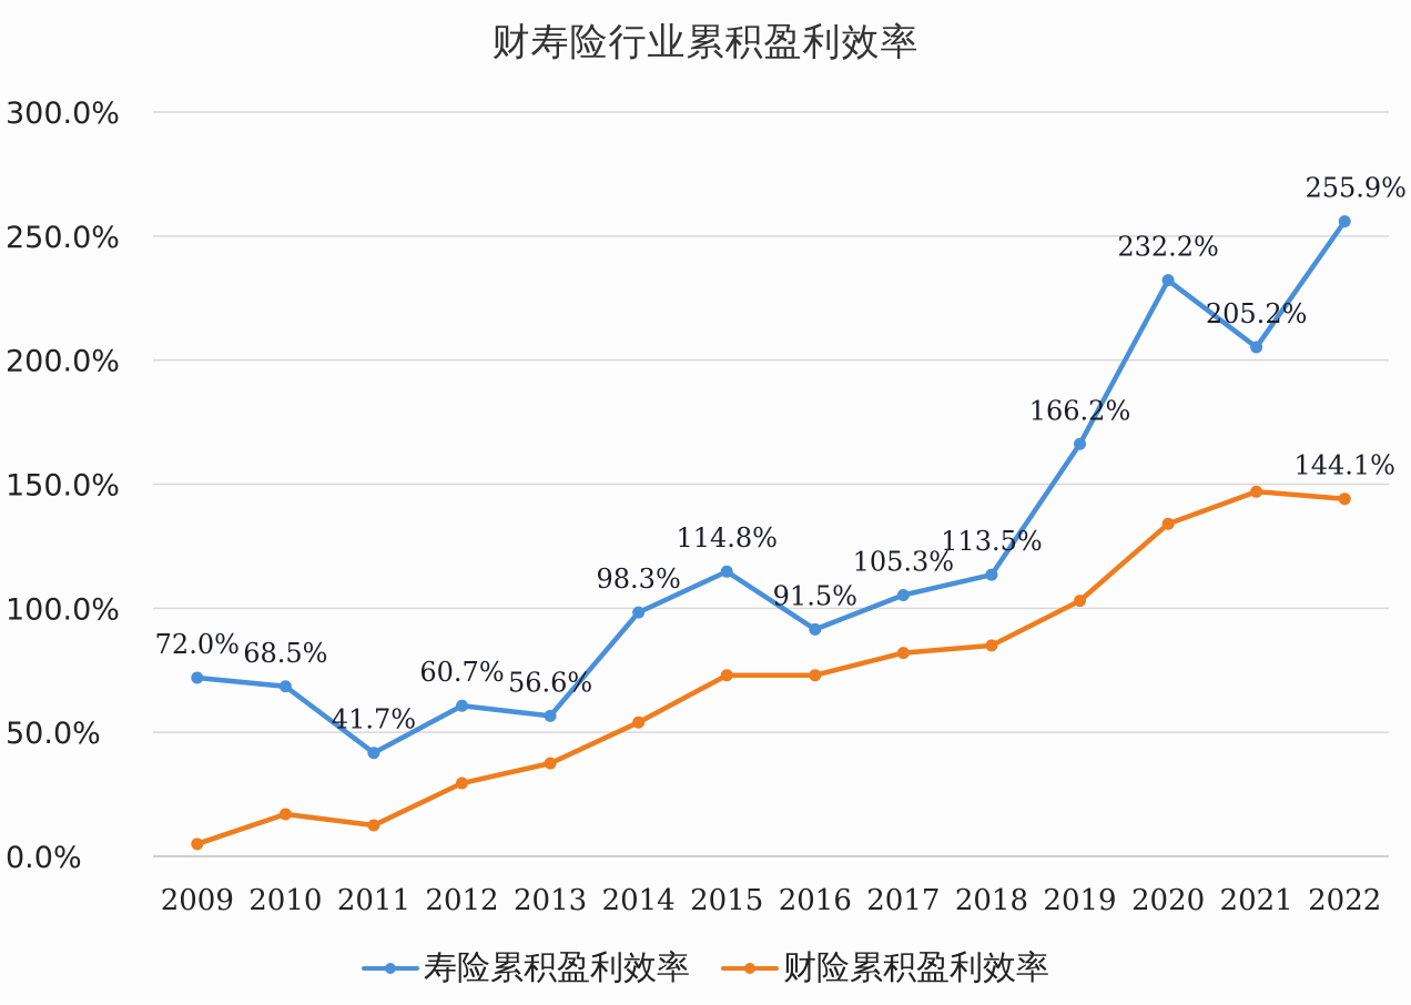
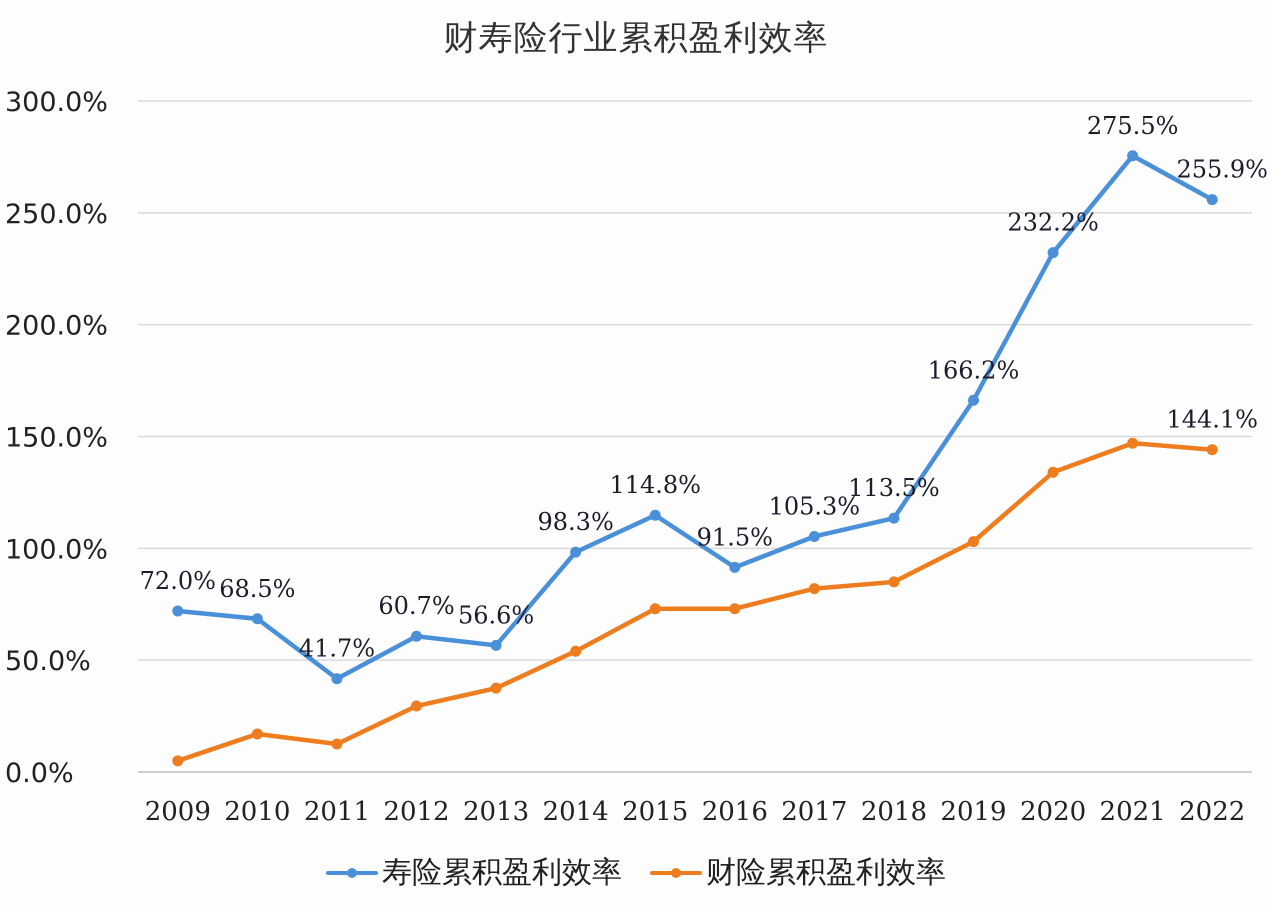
寿险累积盈利效率/2021: 205.2% -> 275.5%
